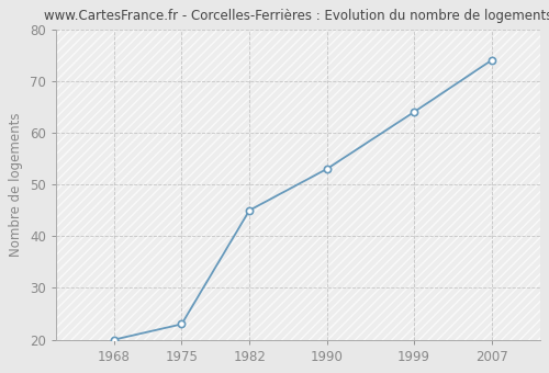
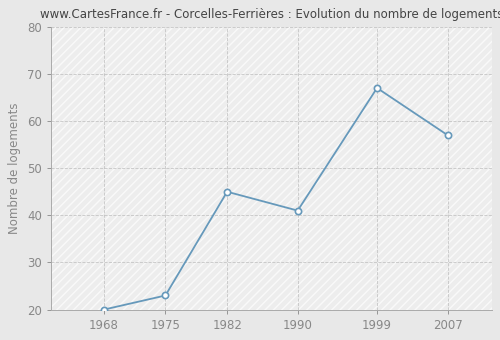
1990: 53 -> 41
1999: 64 -> 67
2007: 74 -> 57
